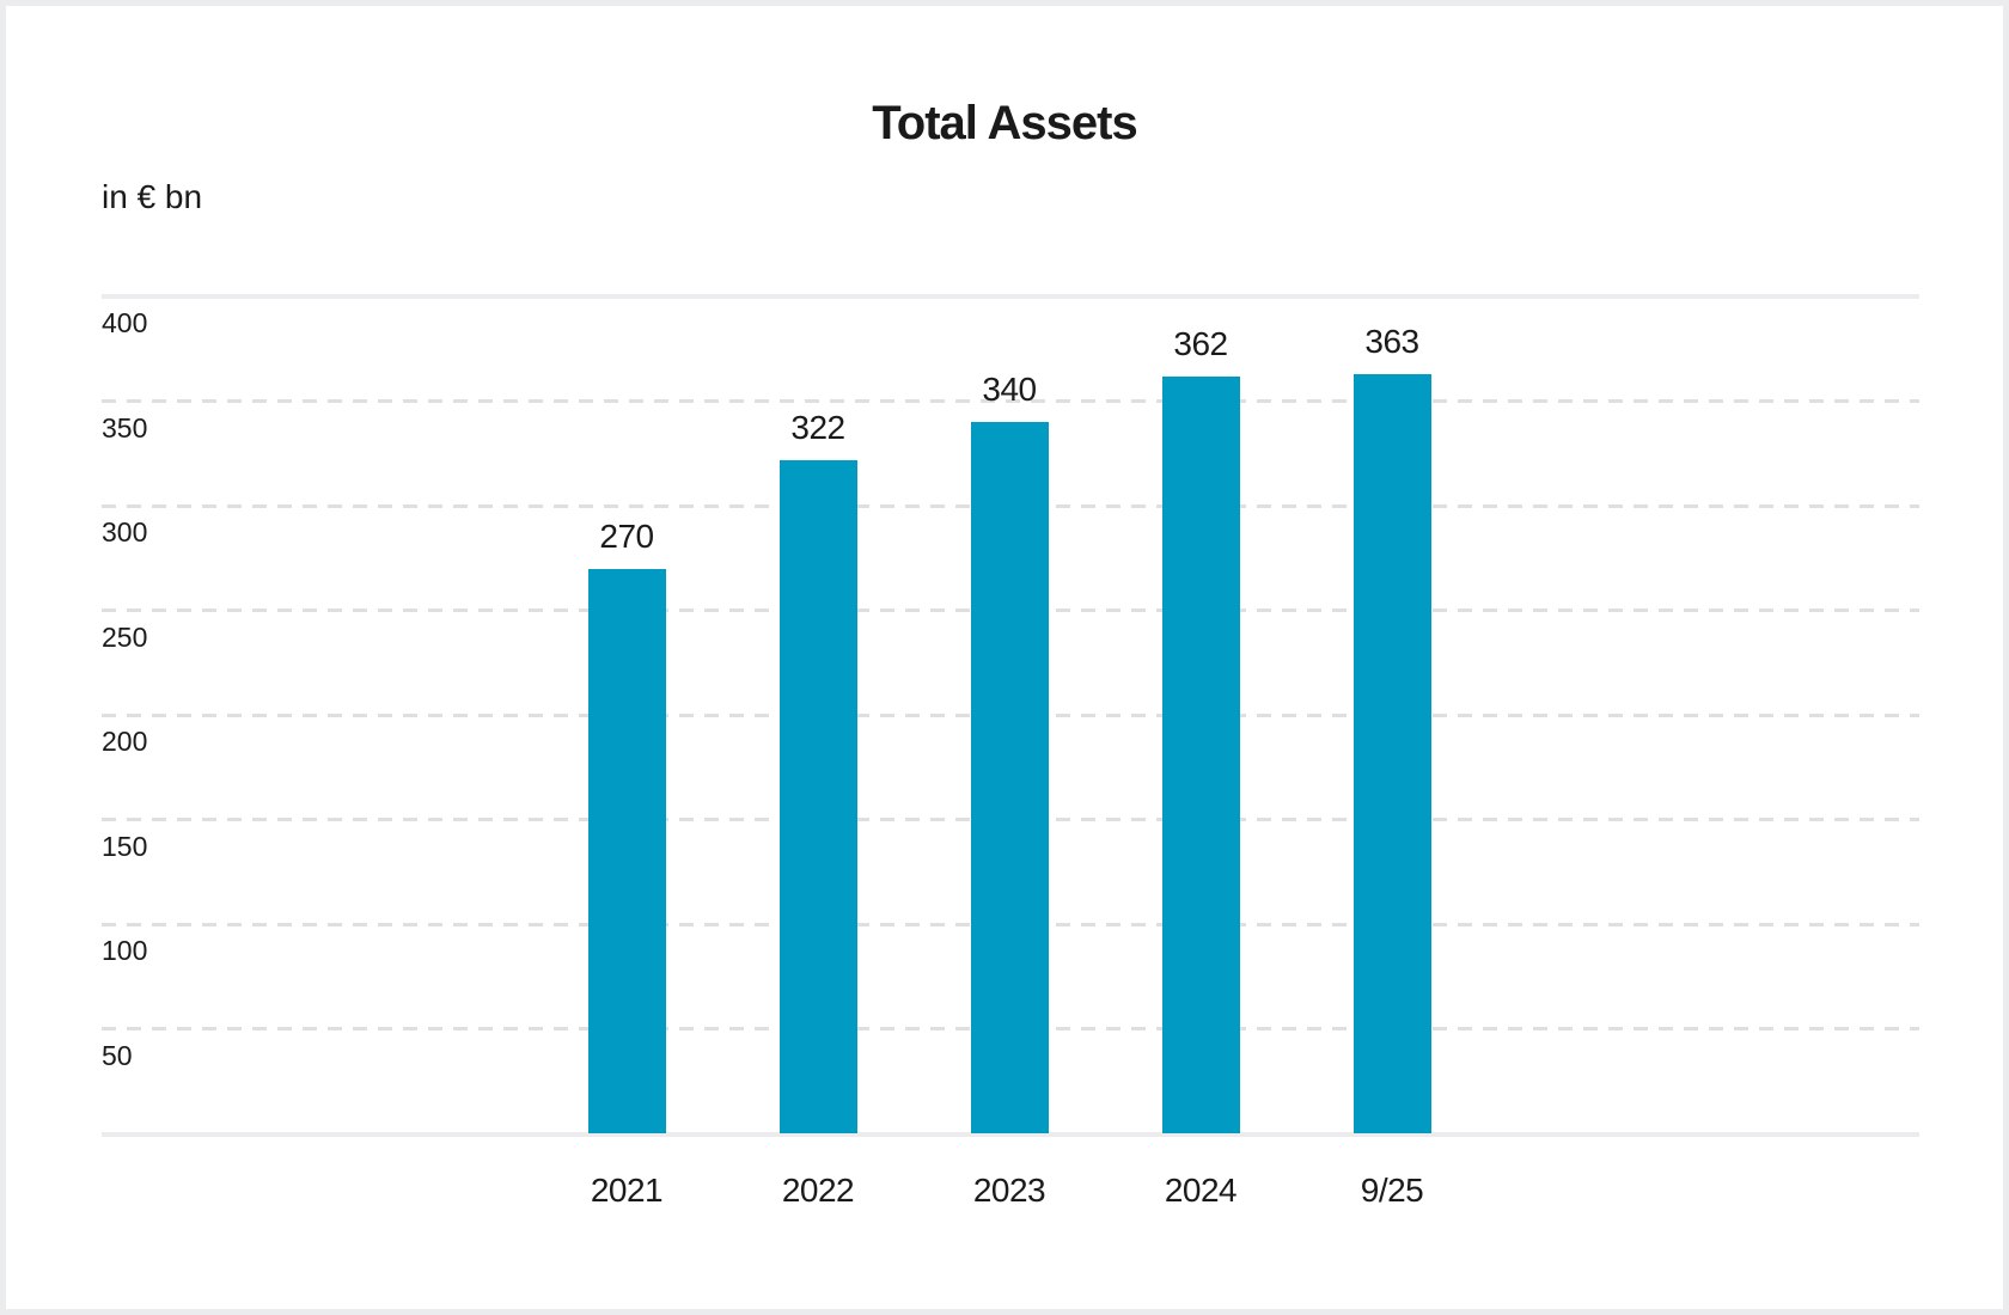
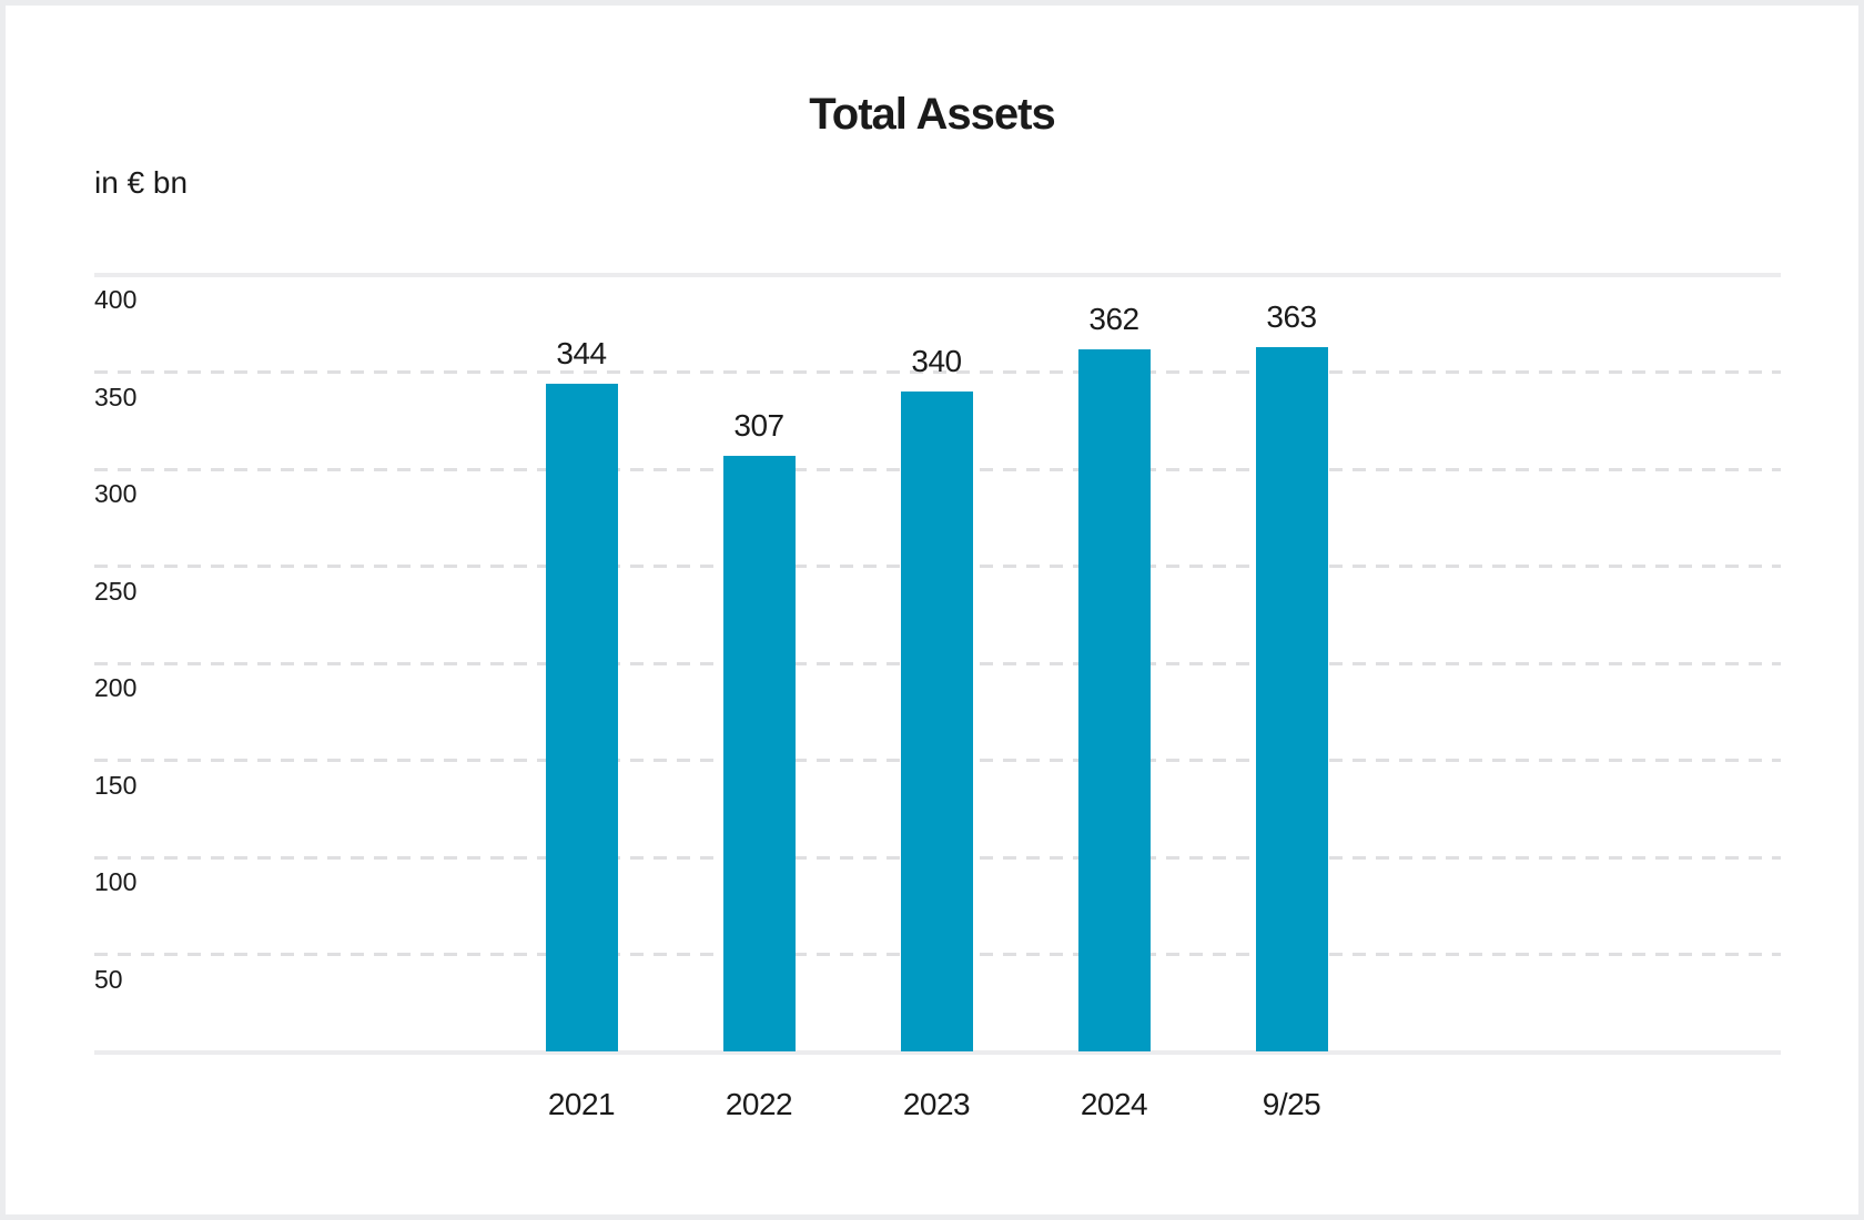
2021: 270 -> 344
2022: 322 -> 307
